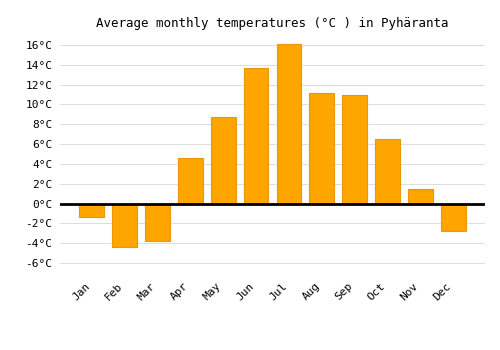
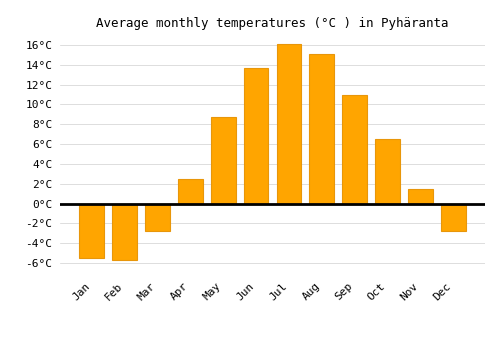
Jan: -1.4°C -> -5.5°C
Feb: -4.4°C -> -5.7°C
Mar: -3.8°C -> -2.8°C
Apr: 4.6°C -> 2.5°C
Aug: 11.2°C -> 15.1°C
